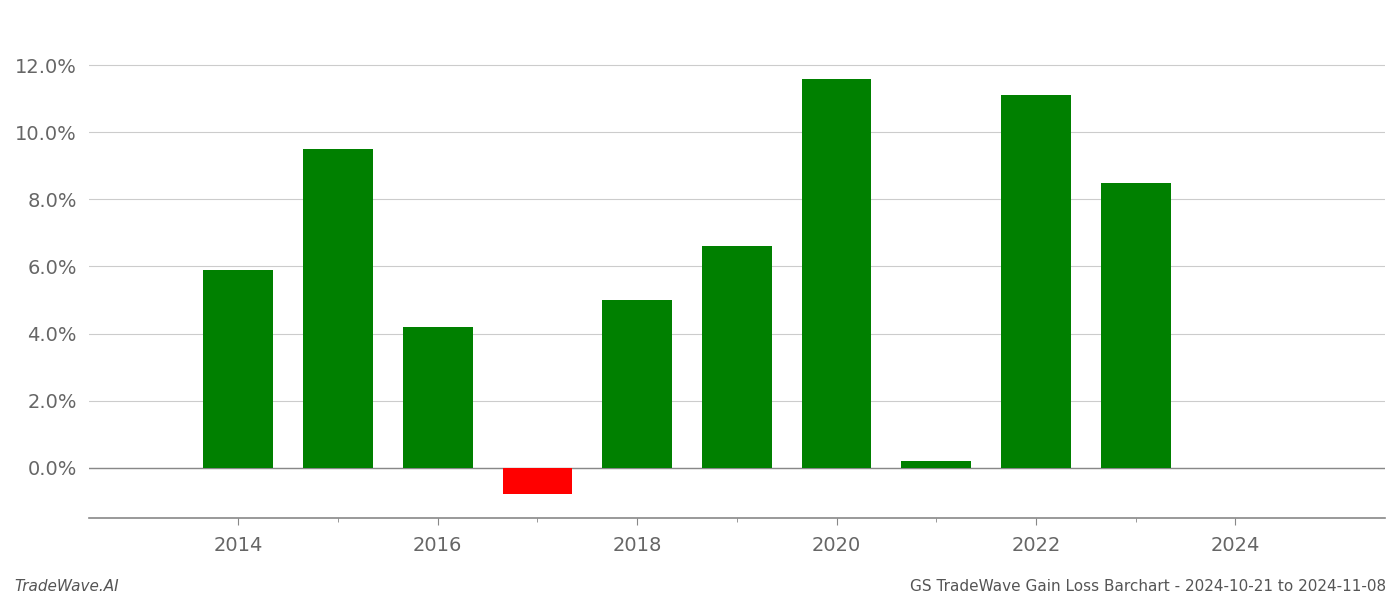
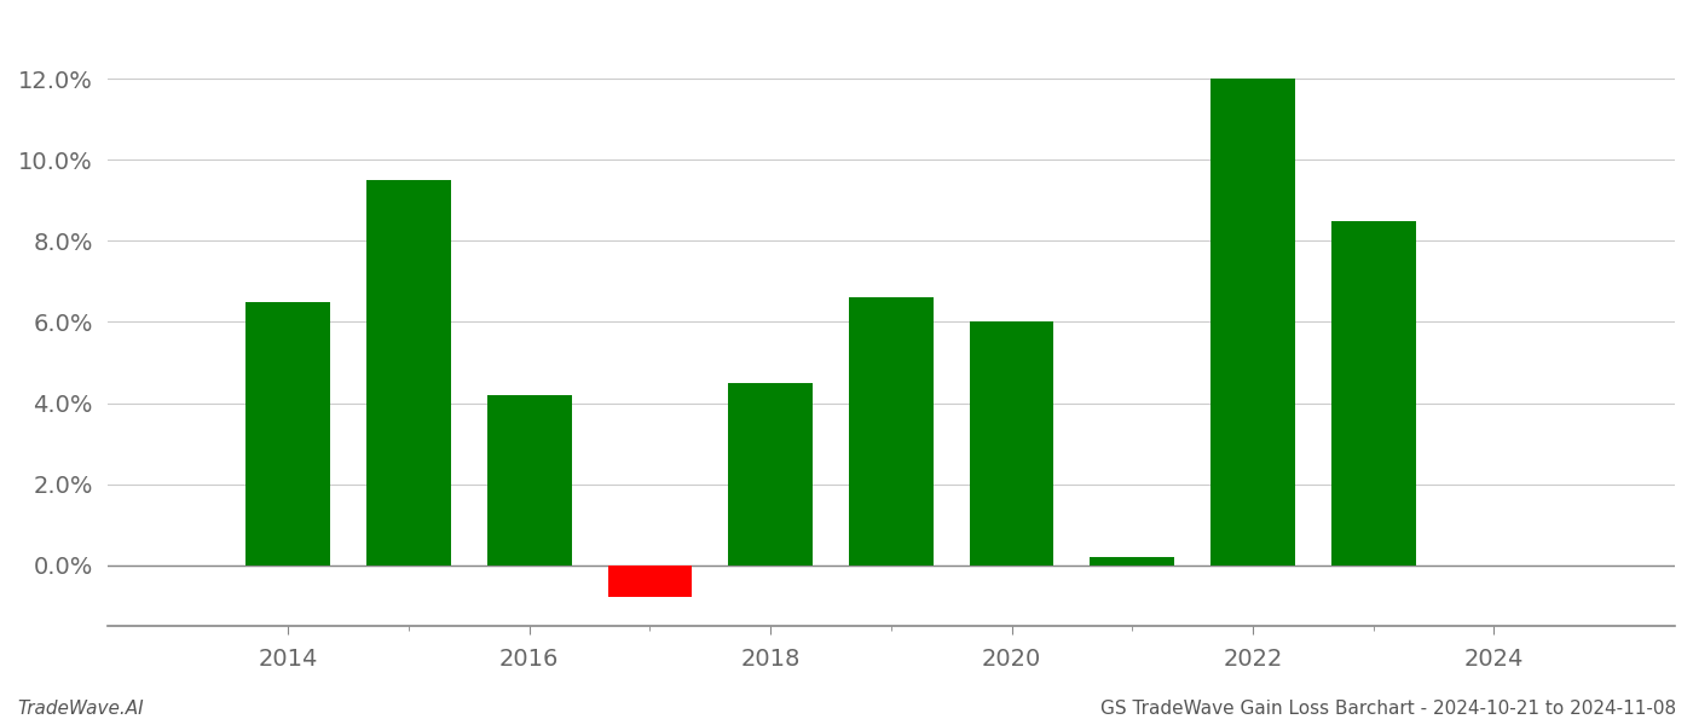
2014: 5.9% -> 6.5%
2018: 5.0% -> 4.5%
2020: 11.6% -> 6.0%
2022: 11.1% -> 12.0%
